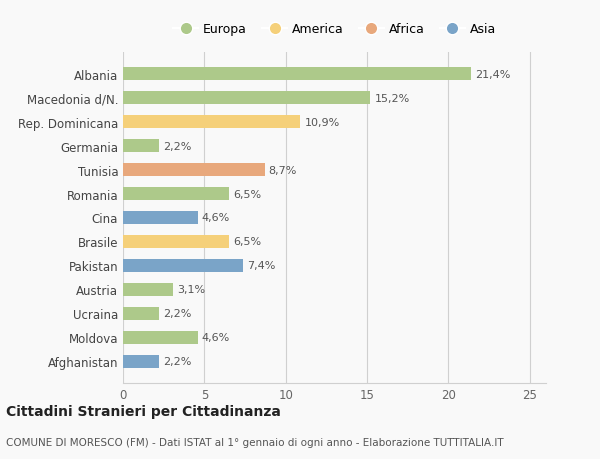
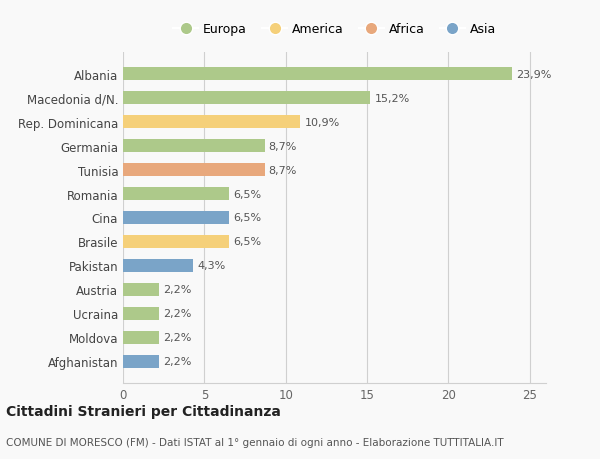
Albania: 21,4% -> 23,9%
Germania: 2,2% -> 8,7%
Cina: 4,6% -> 6,5%
Pakistan: 7,4% -> 4,3%
Austria: 3,1% -> 2,2%
Moldova: 4,6% -> 2,2%
